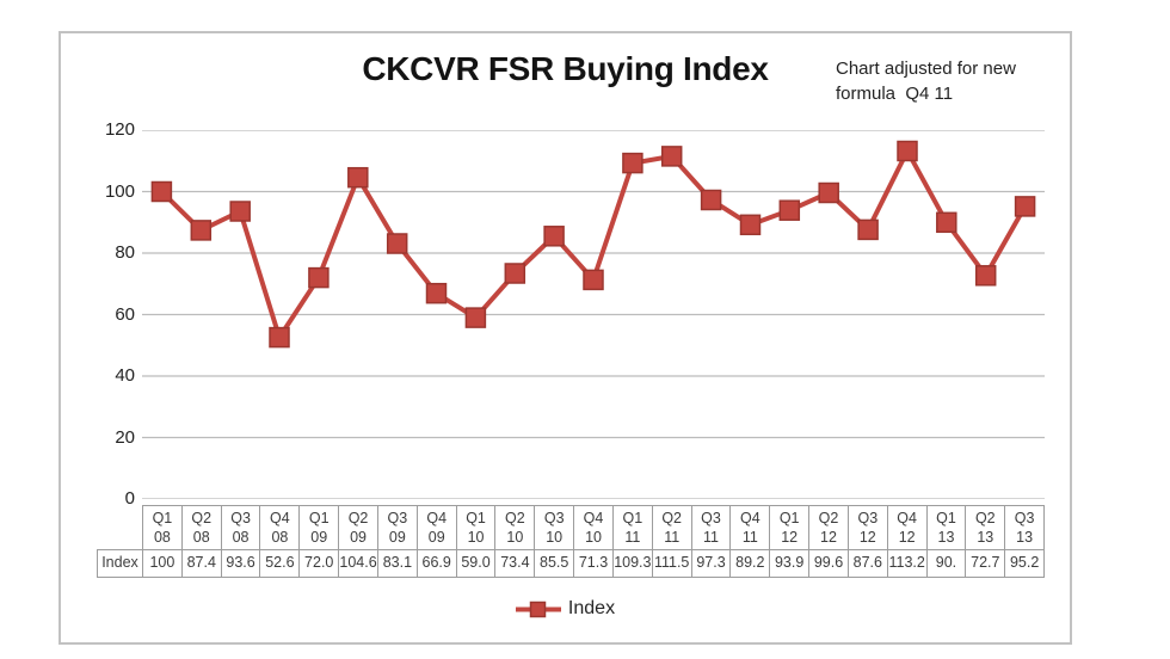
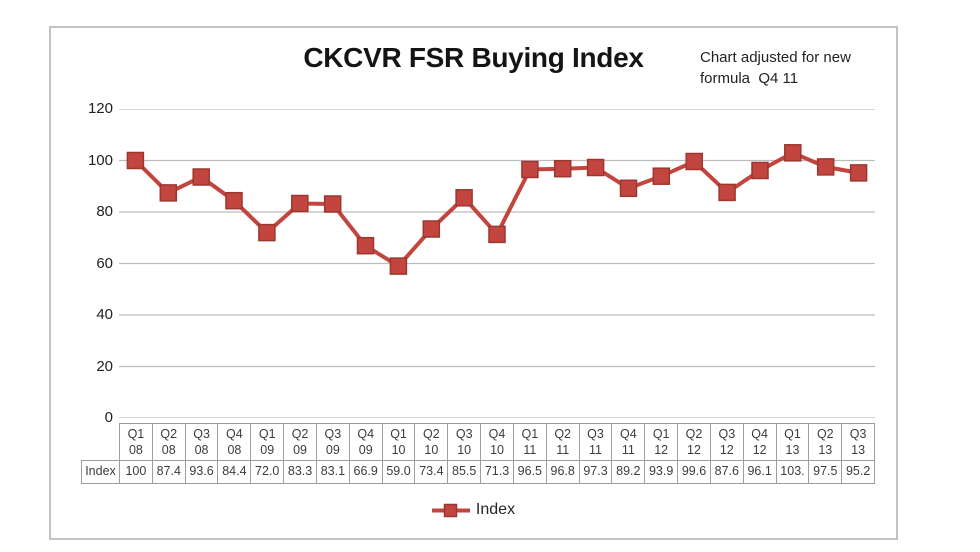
Q4 08: 52.6 -> 84.4
Q2 09: 104.6 -> 83.3
Q1 11: 109.3 -> 96.5
Q2 11: 111.5 -> 96.8
Q4 12: 113.2 -> 96.1
Q1 13: 90 -> 103
Q2 13: 72.7 -> 97.5
